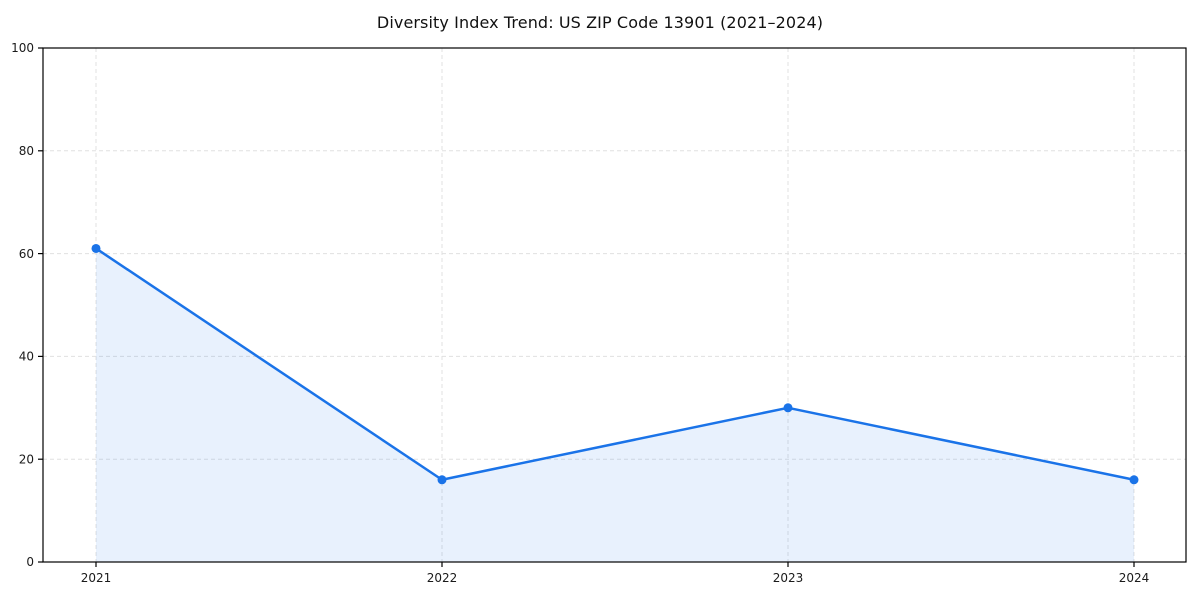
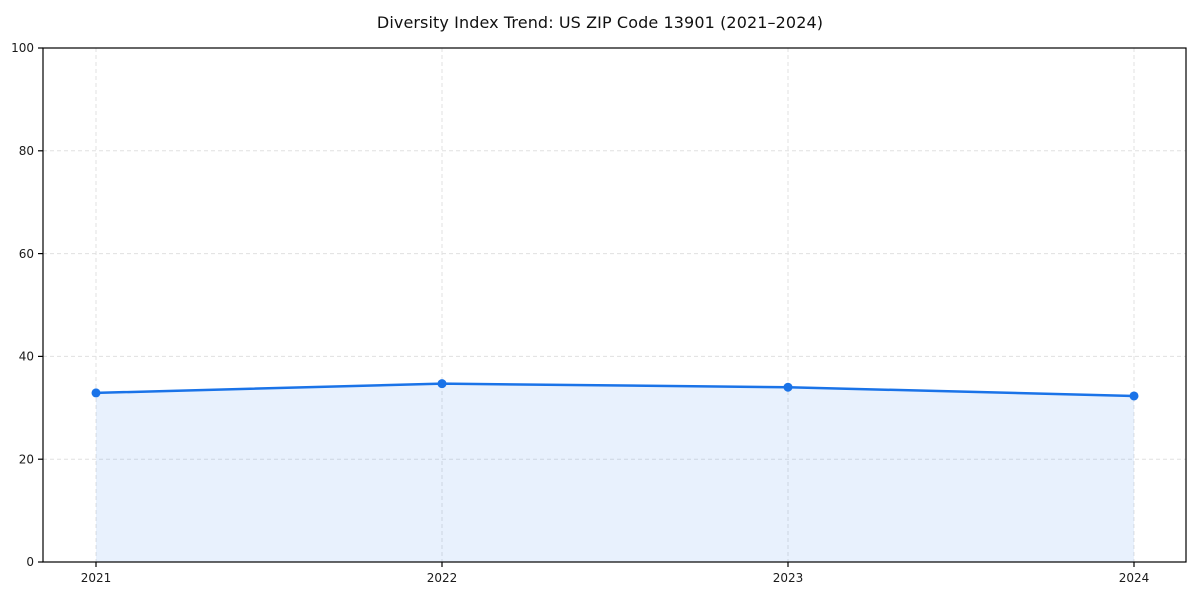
2021: 61 -> 33
2022: 16 -> 35
2023: 30 -> 34
2024: 16 -> 32
